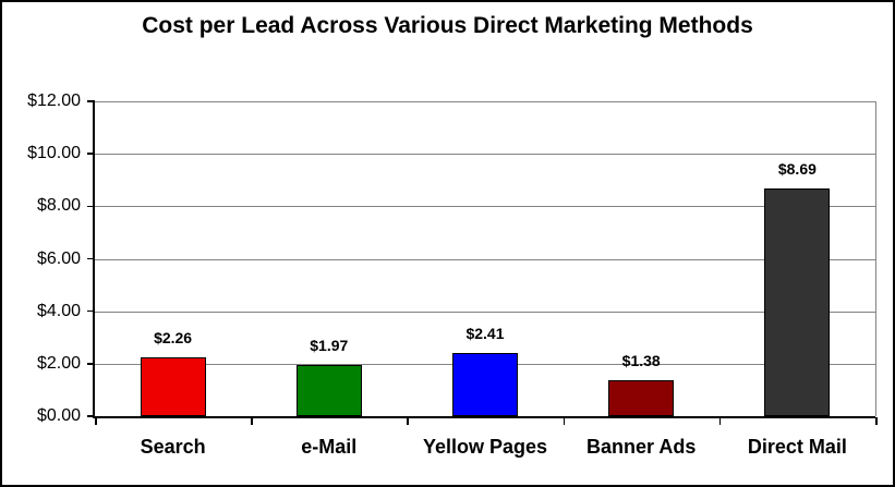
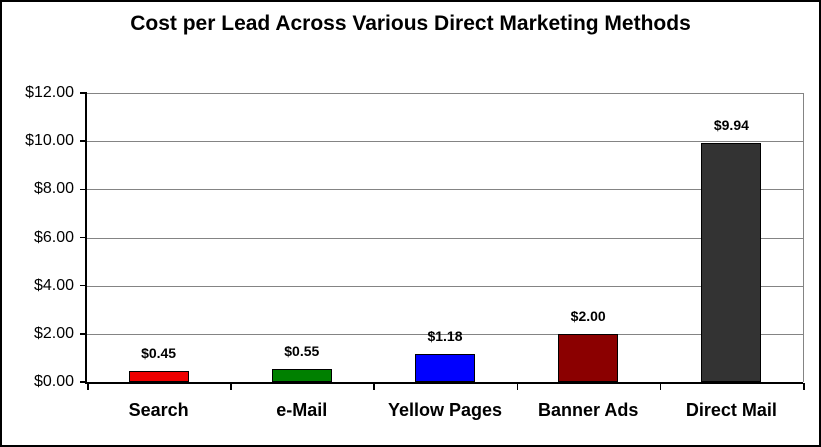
Search: $2.26 -> $0.45
e-Mail: $1.97 -> $0.55
Yellow Pages: $2.41 -> $1.18
Banner Ads: $1.38 -> $2.00
Direct Mail: $8.69 -> $9.94
